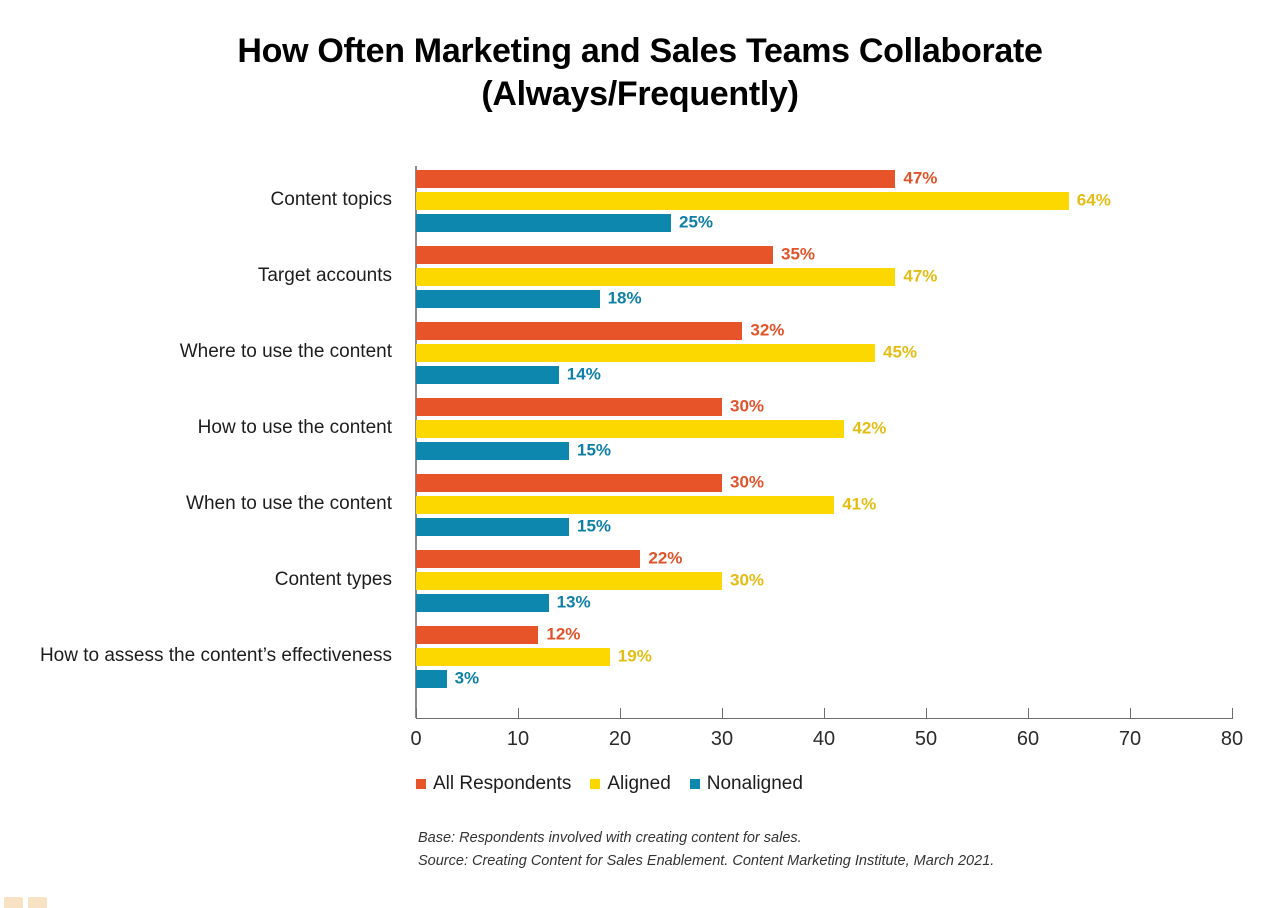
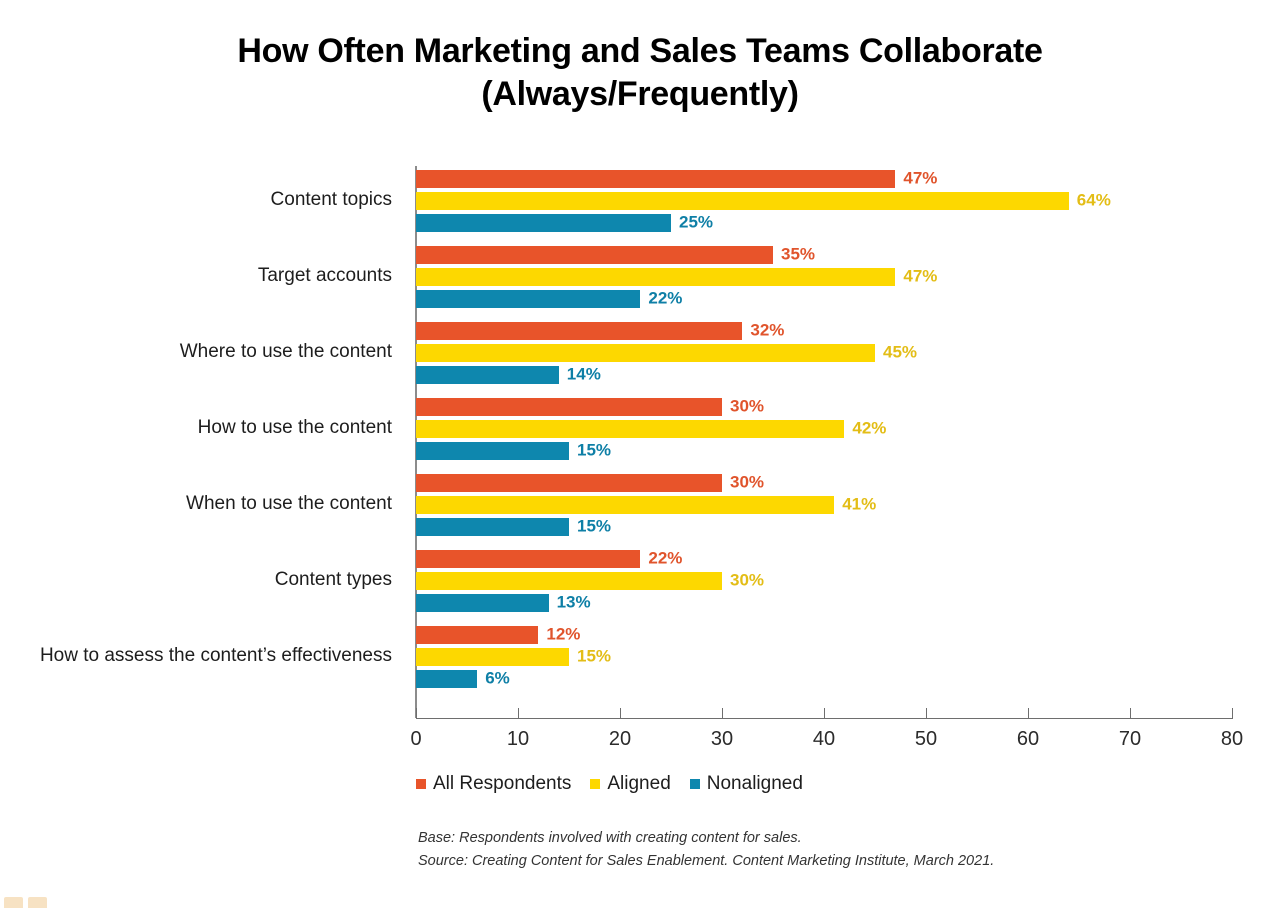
Nonaligned/Target accounts: 18% -> 22%
Aligned/How to assess the content’s effectiveness: 19% -> 15%
Nonaligned/How to assess the content’s effectiveness: 3% -> 6%
